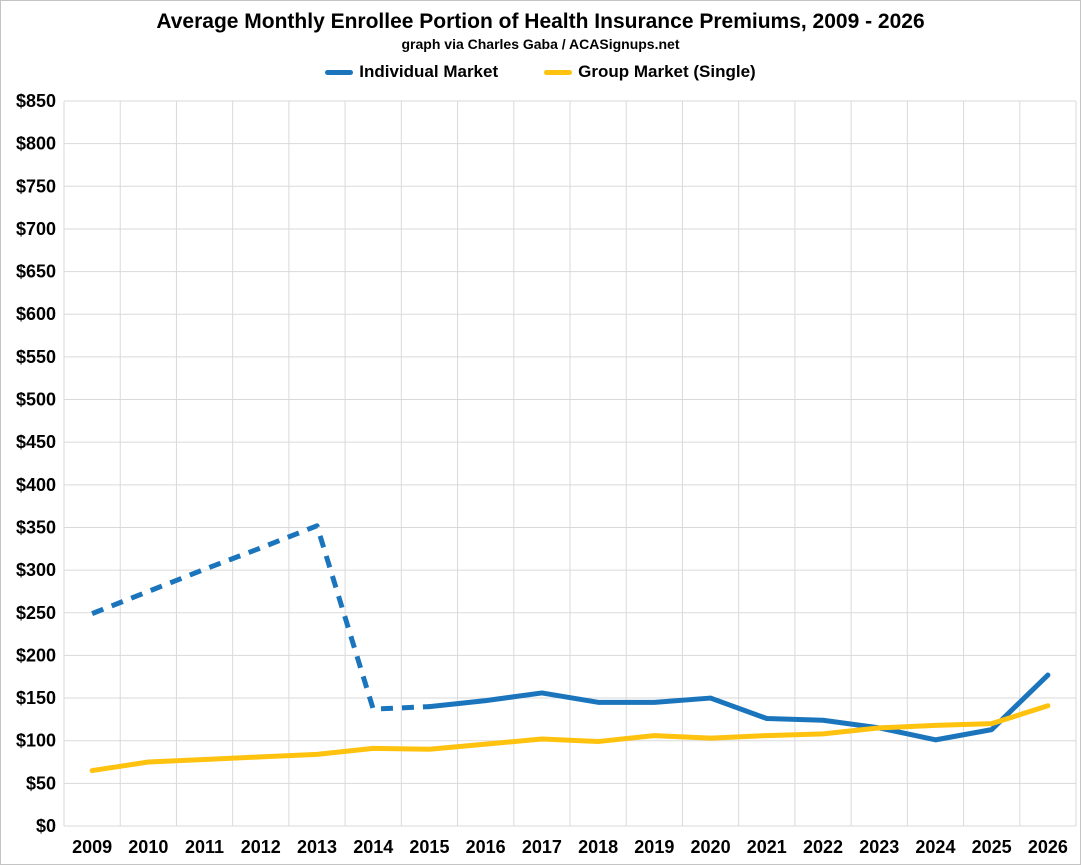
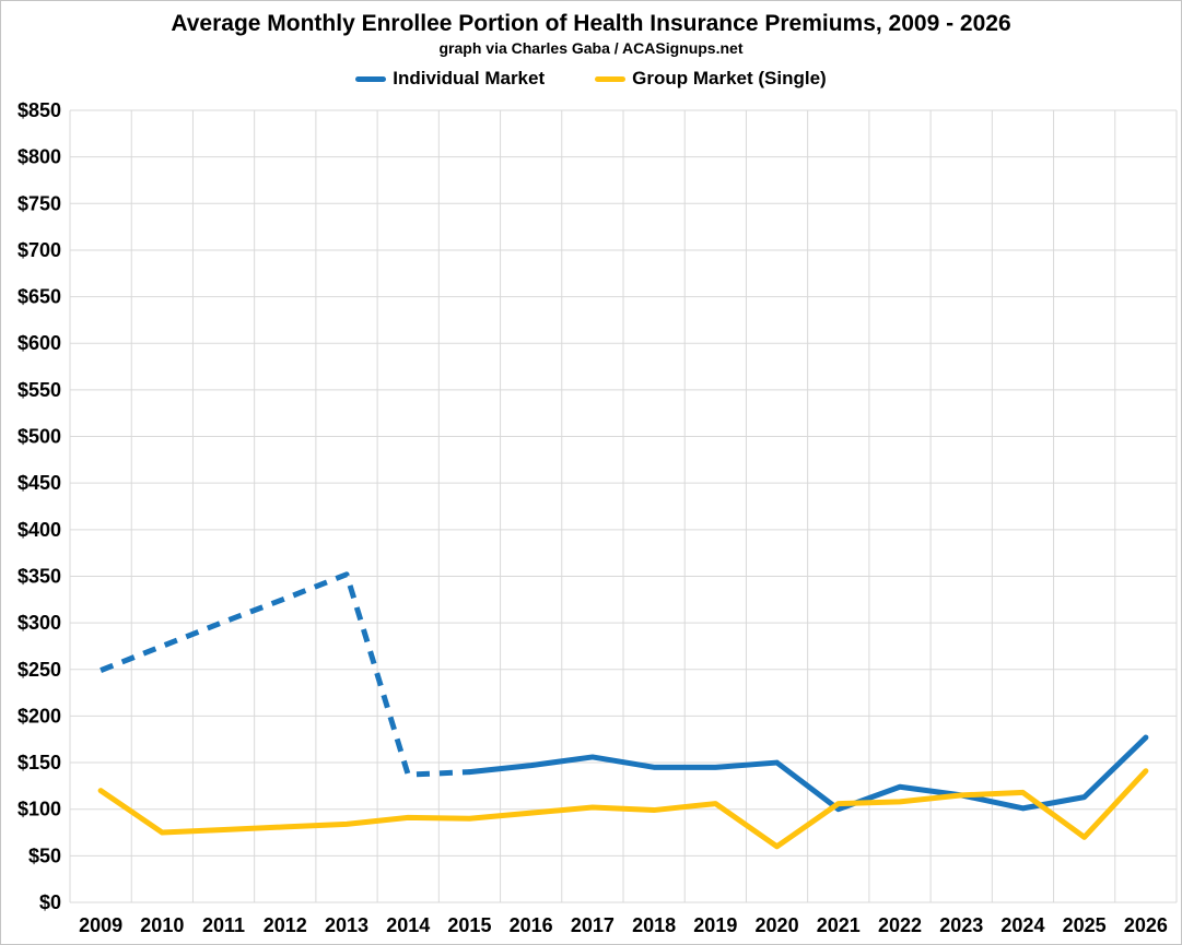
Group Market (Single)/2009: $60 -> $120
Group Market (Single)/2020: $100 -> $60
Individual Market/2021: $130 -> $100
Group Market (Single)/2025: $120 -> $70
